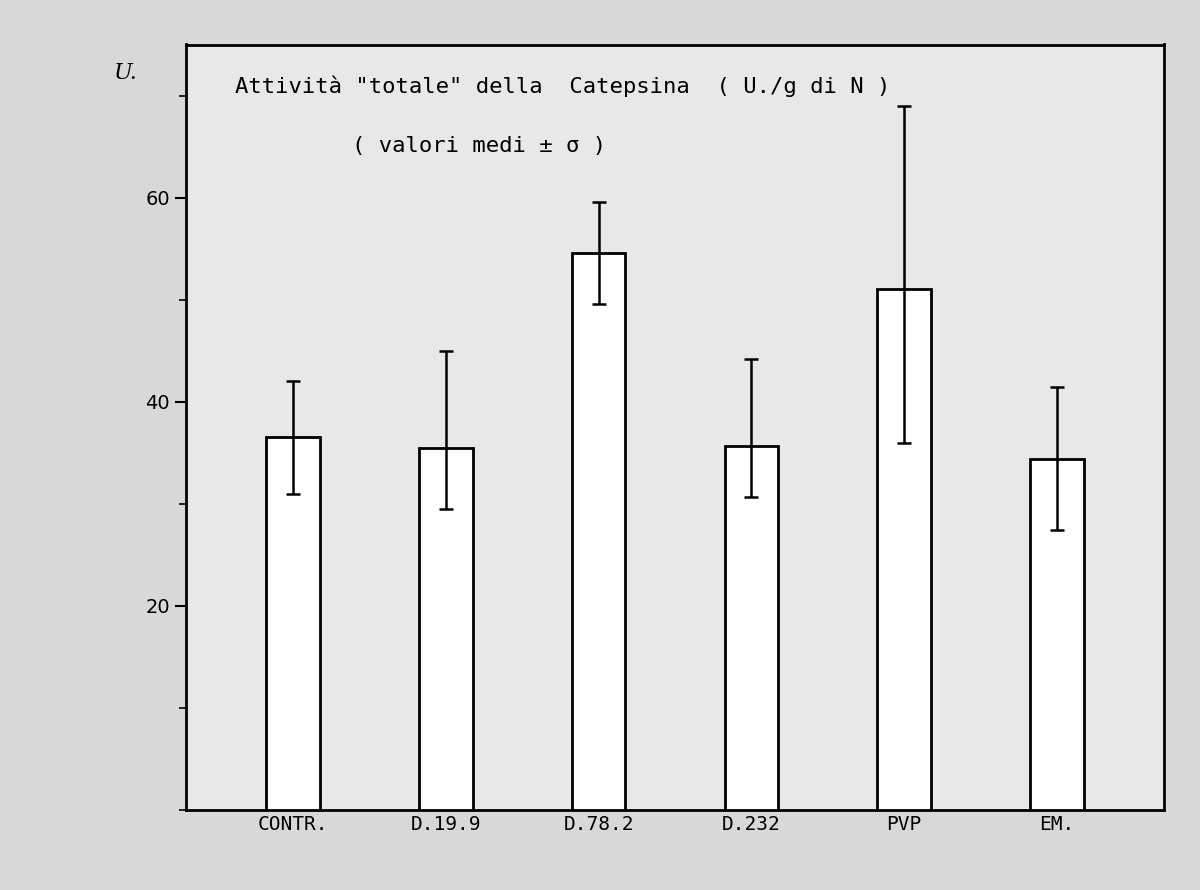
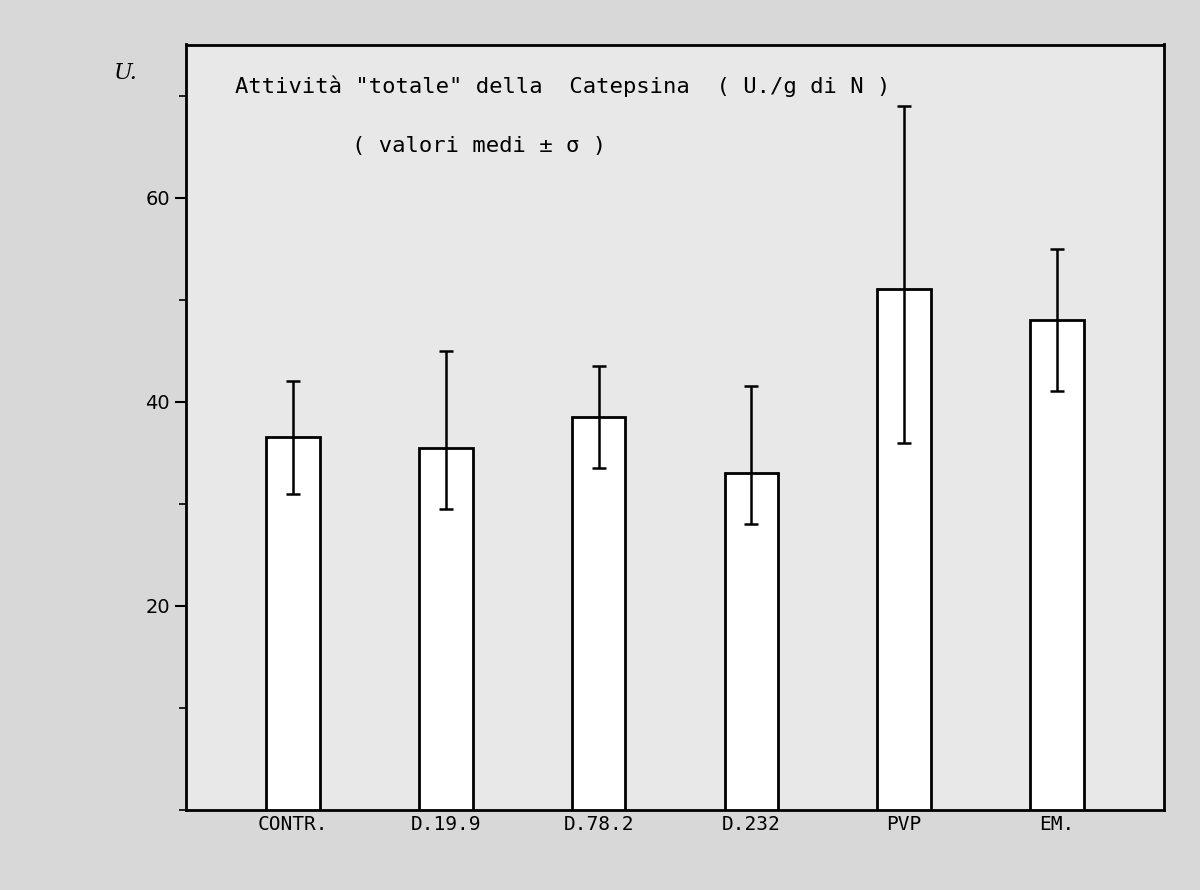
D.78.2: 54.6 -> 38.5
D.232: 35.7 -> 33.0
EM.: 34.4 -> 48.0
